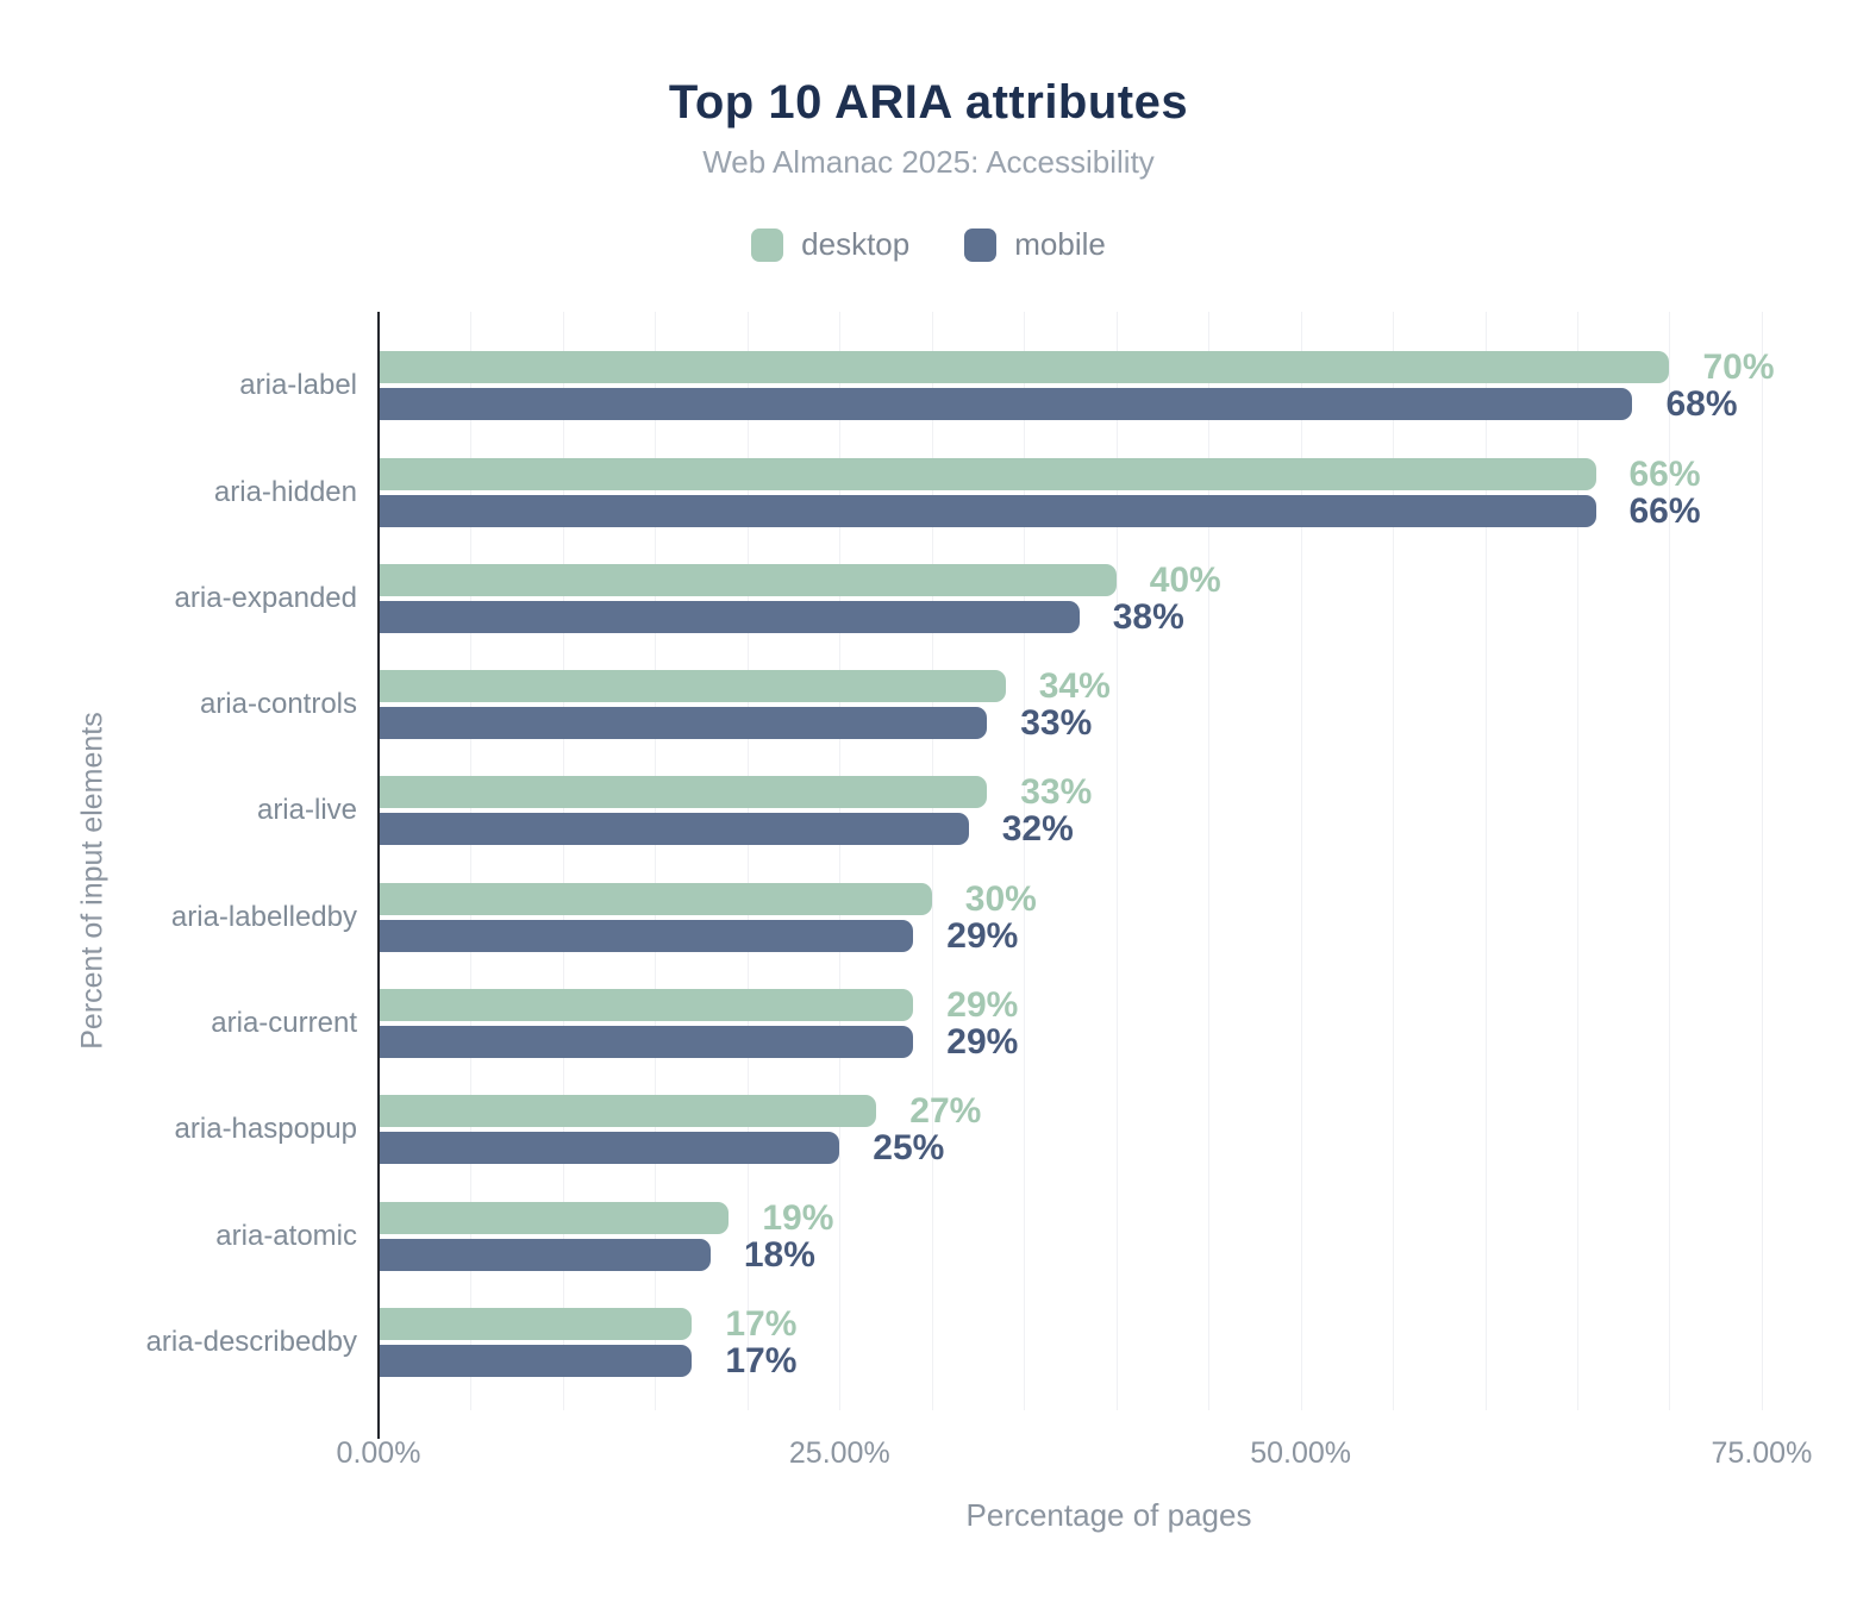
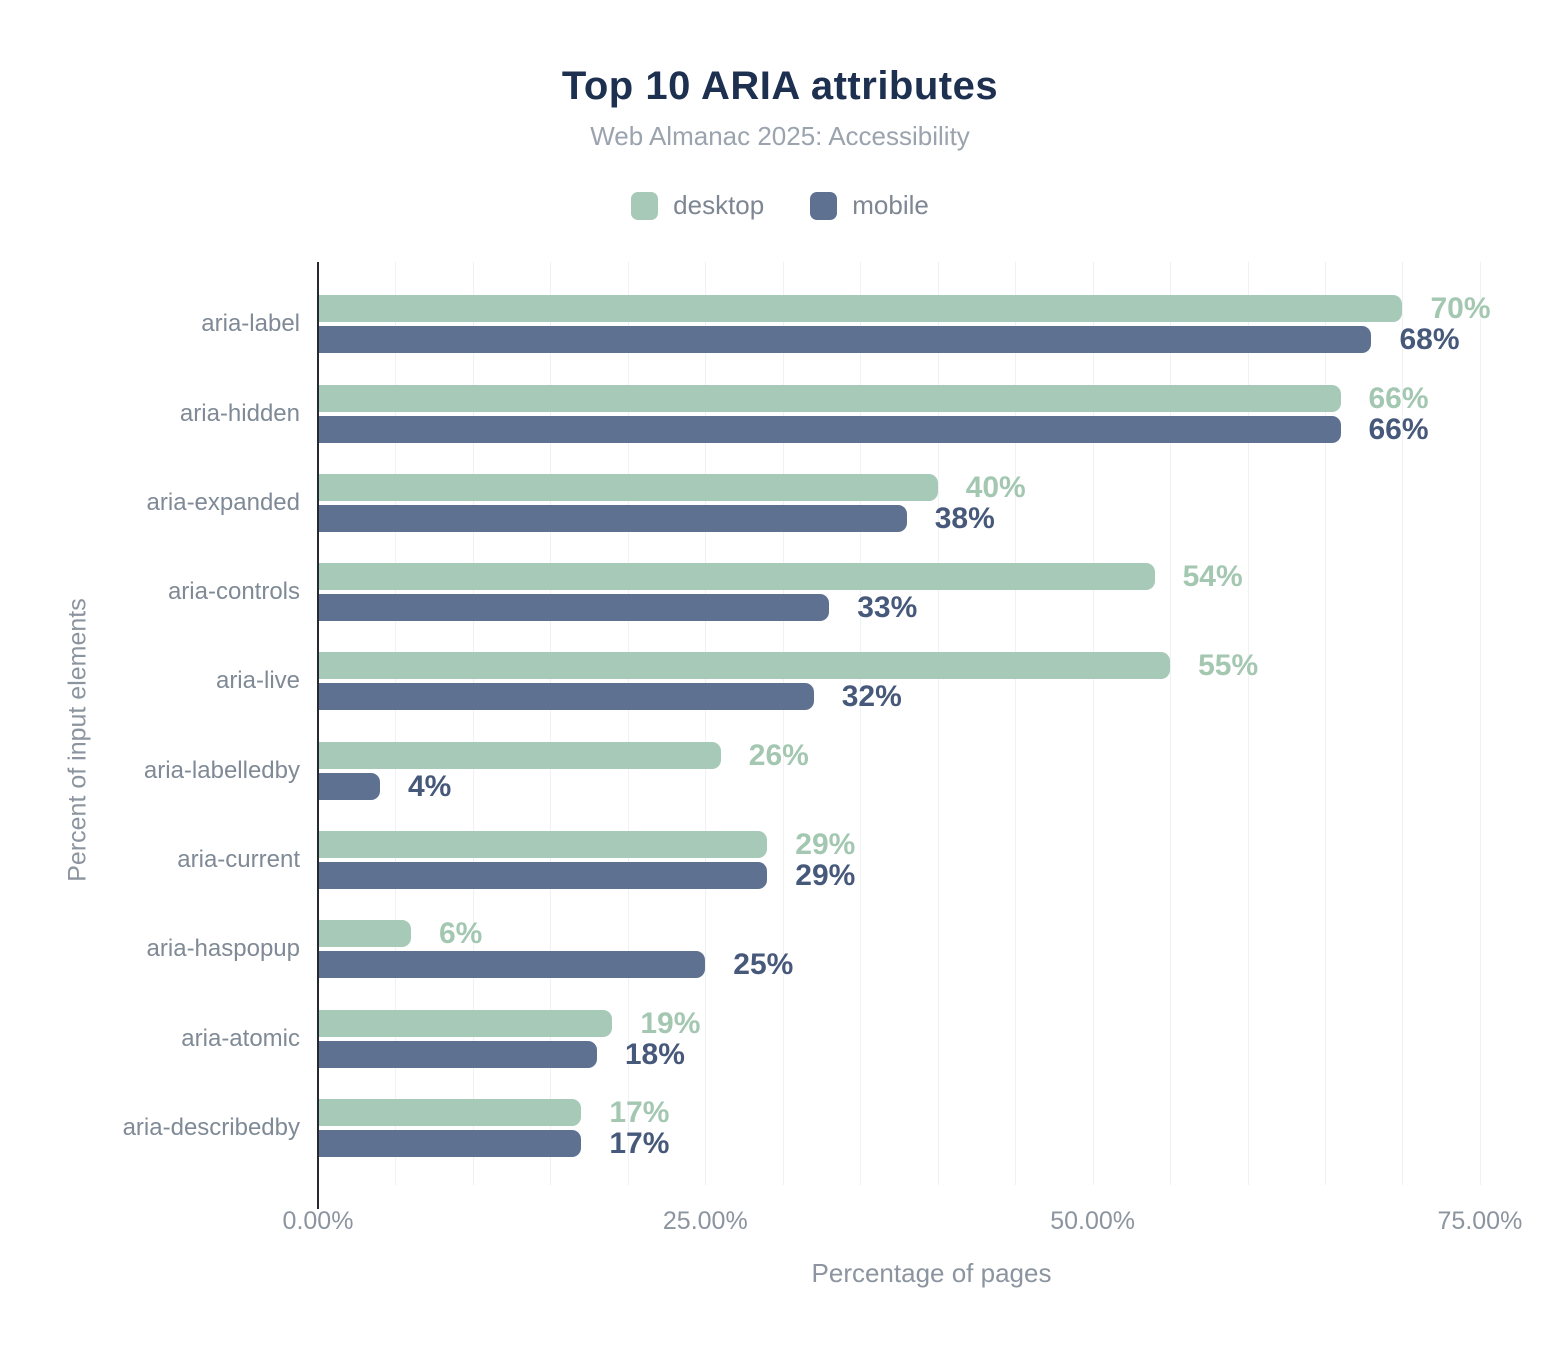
desktop/aria-controls: 34% -> 54%
desktop/aria-live: 33% -> 55%
desktop/aria-labelledby: 30% -> 26%
mobile/aria-labelledby: 29% -> 4%
desktop/aria-haspopup: 27% -> 6%
